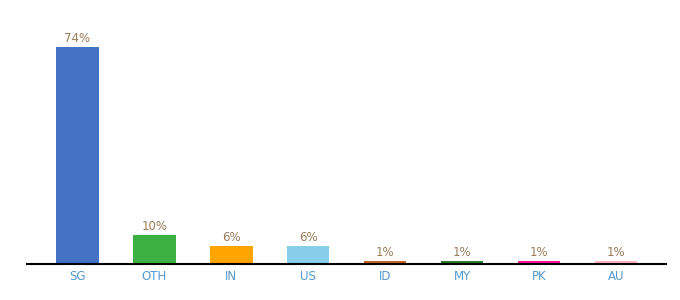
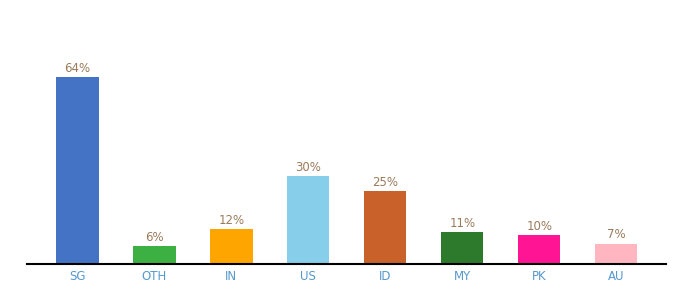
SG: 74% -> 64%
OTH: 10% -> 6%
IN: 6% -> 12%
US: 6% -> 30%
ID: 1% -> 25%
MY: 1% -> 11%
PK: 1% -> 10%
AU: 1% -> 7%
